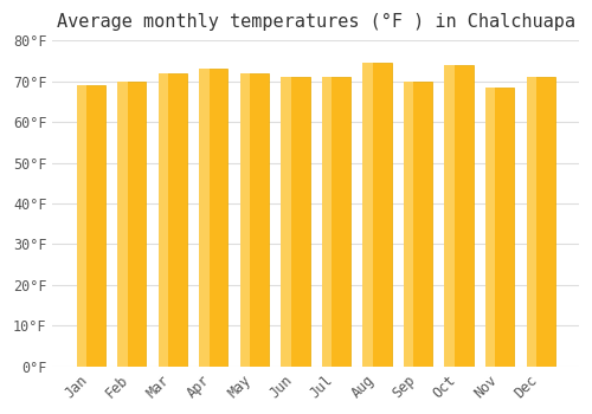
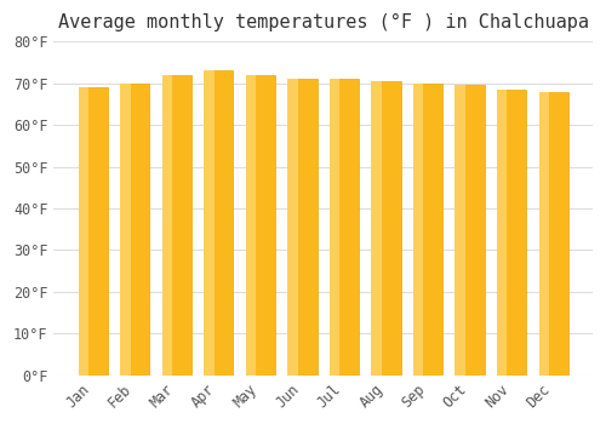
Aug: 74.5°F -> 70.5°F
Oct: 74.0°F -> 69.5°F
Dec: 71.0°F -> 68.0°F
